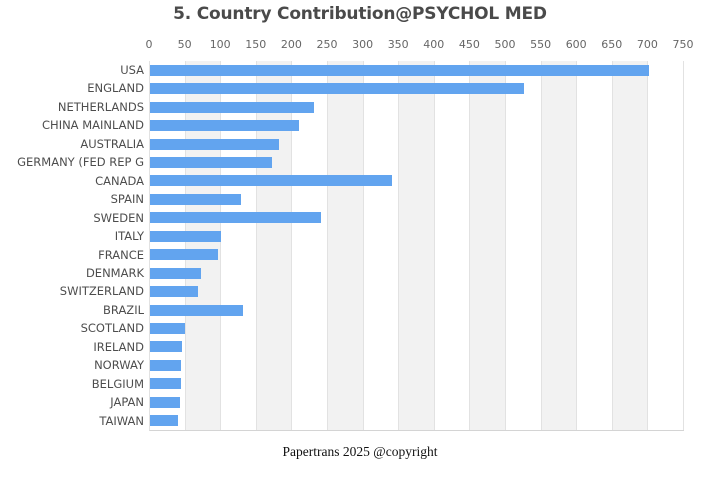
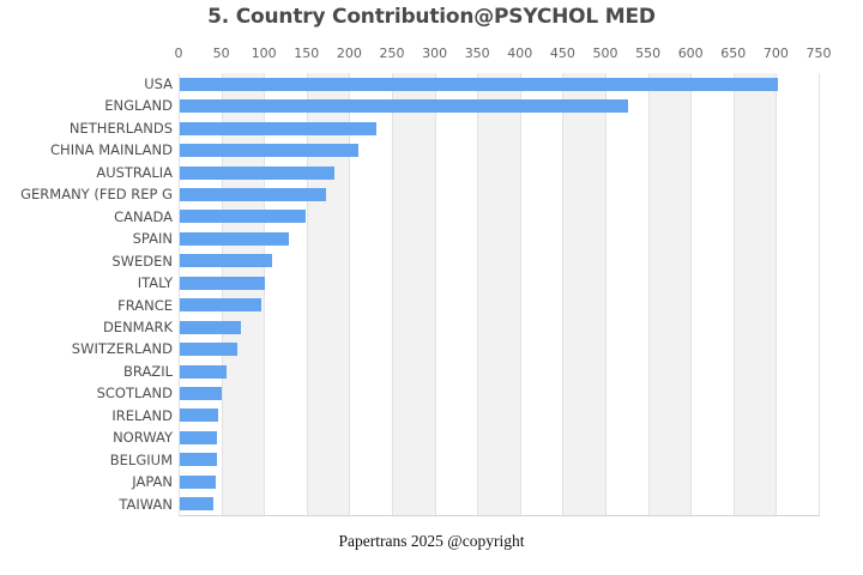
CANADA: 340 -> 150
SWEDEN: 240 -> 110
BRAZIL: 130 -> 60
